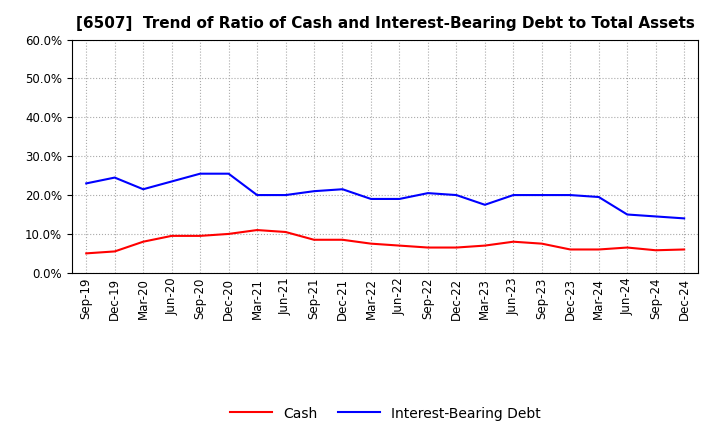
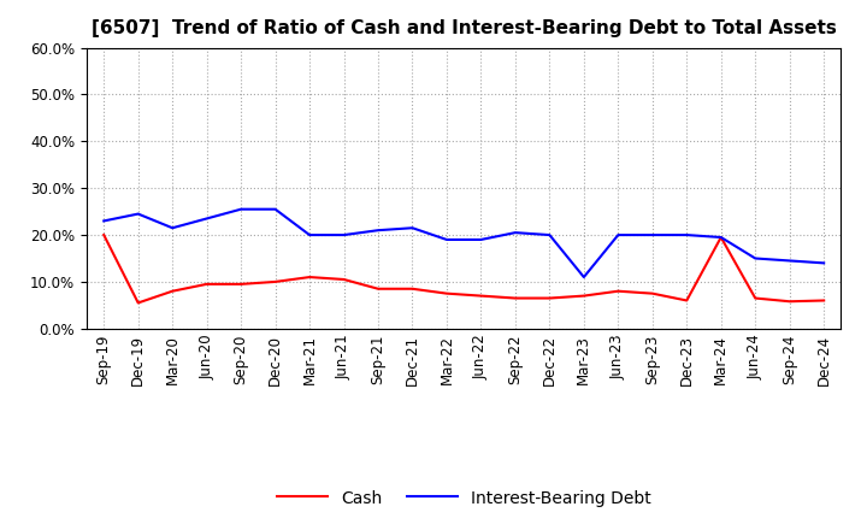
Cash/Sep-19: 5.0% -> 20.0%
Interest-Bearing Debt/Mar-23: 17.5% -> 11.0%
Cash/Mar-24: 6.0% -> 19.5%
